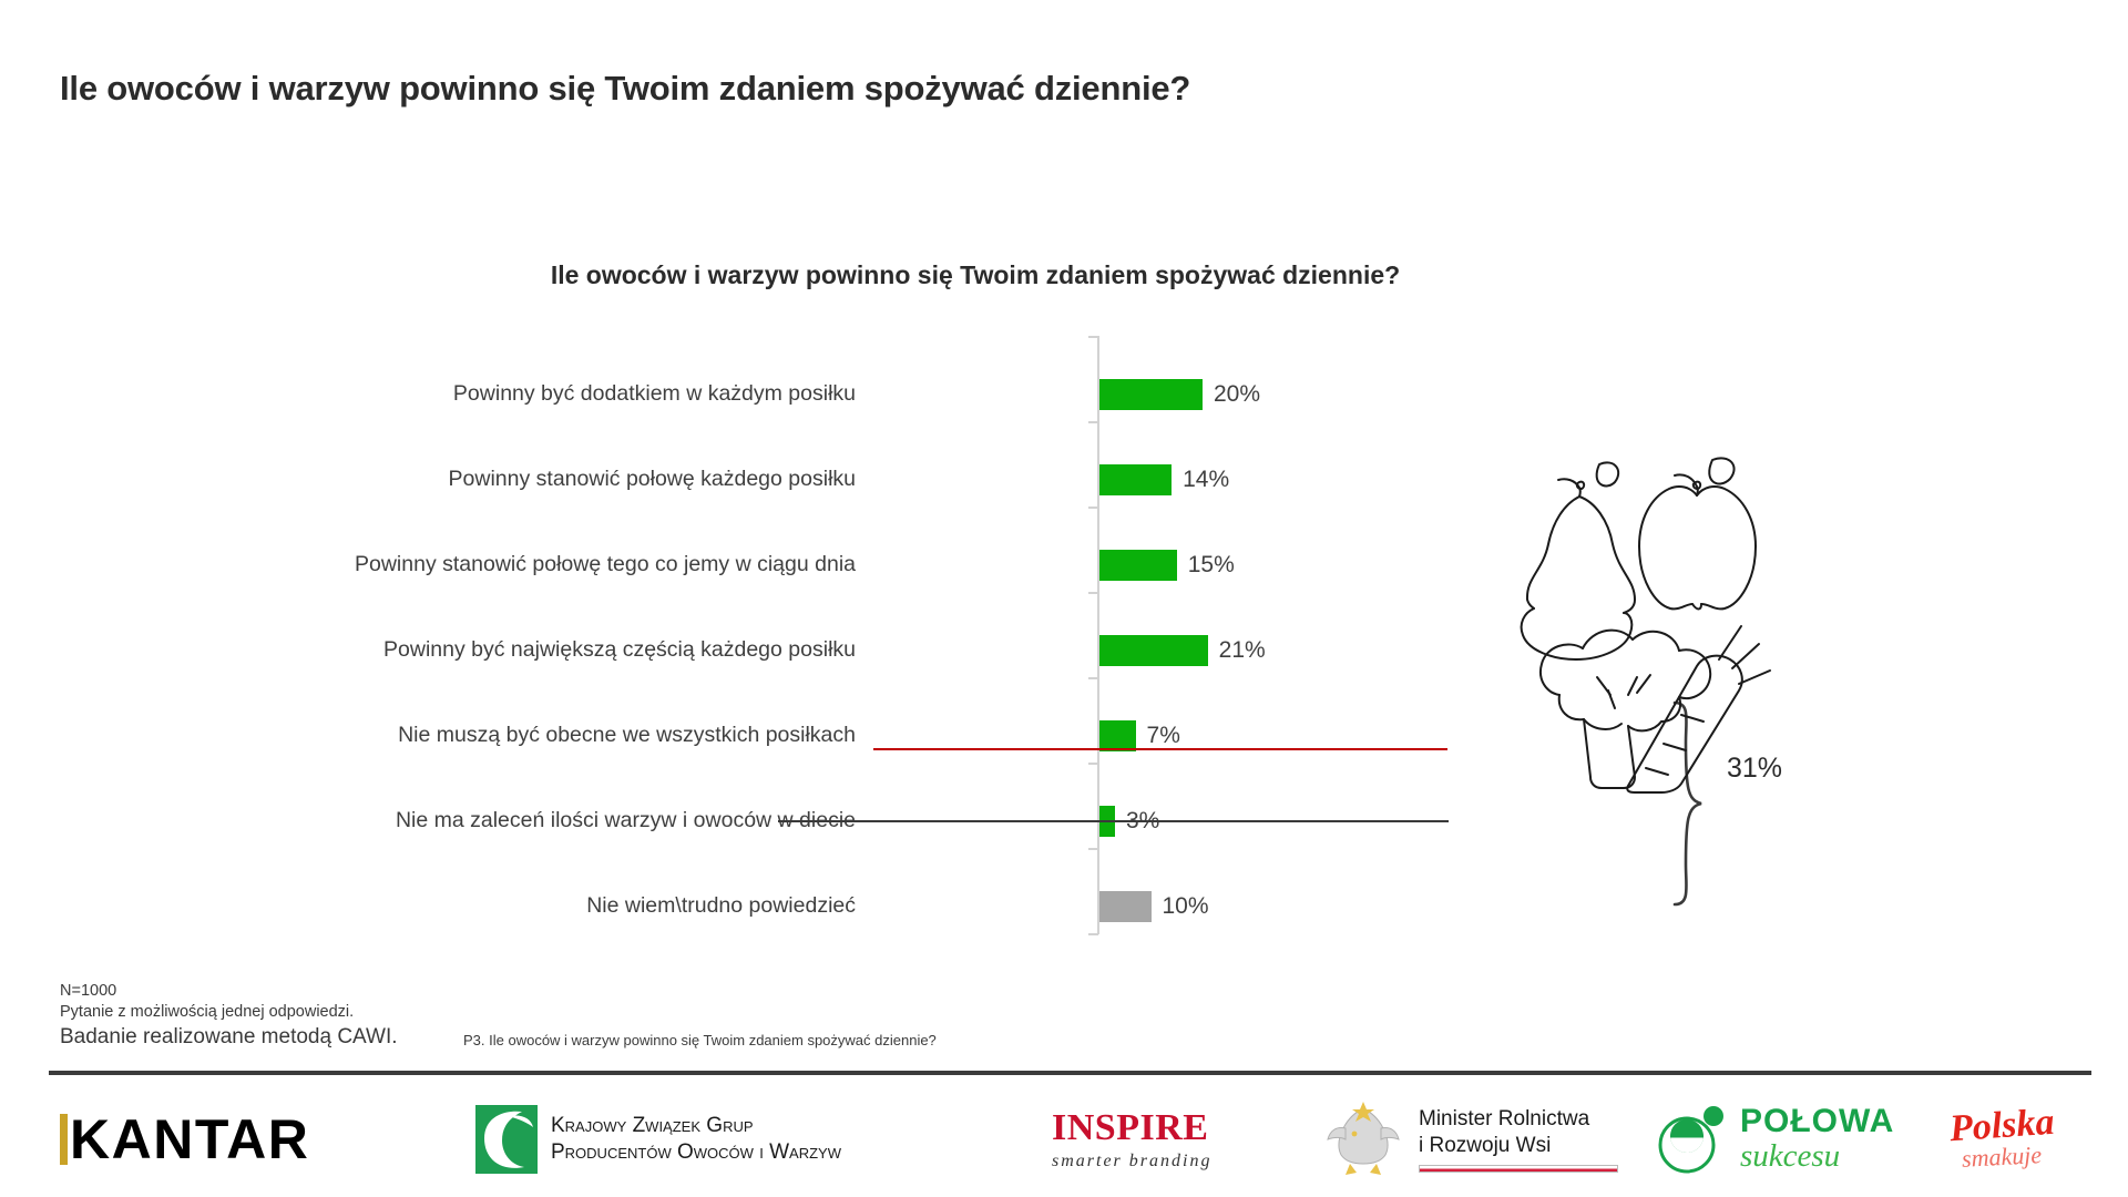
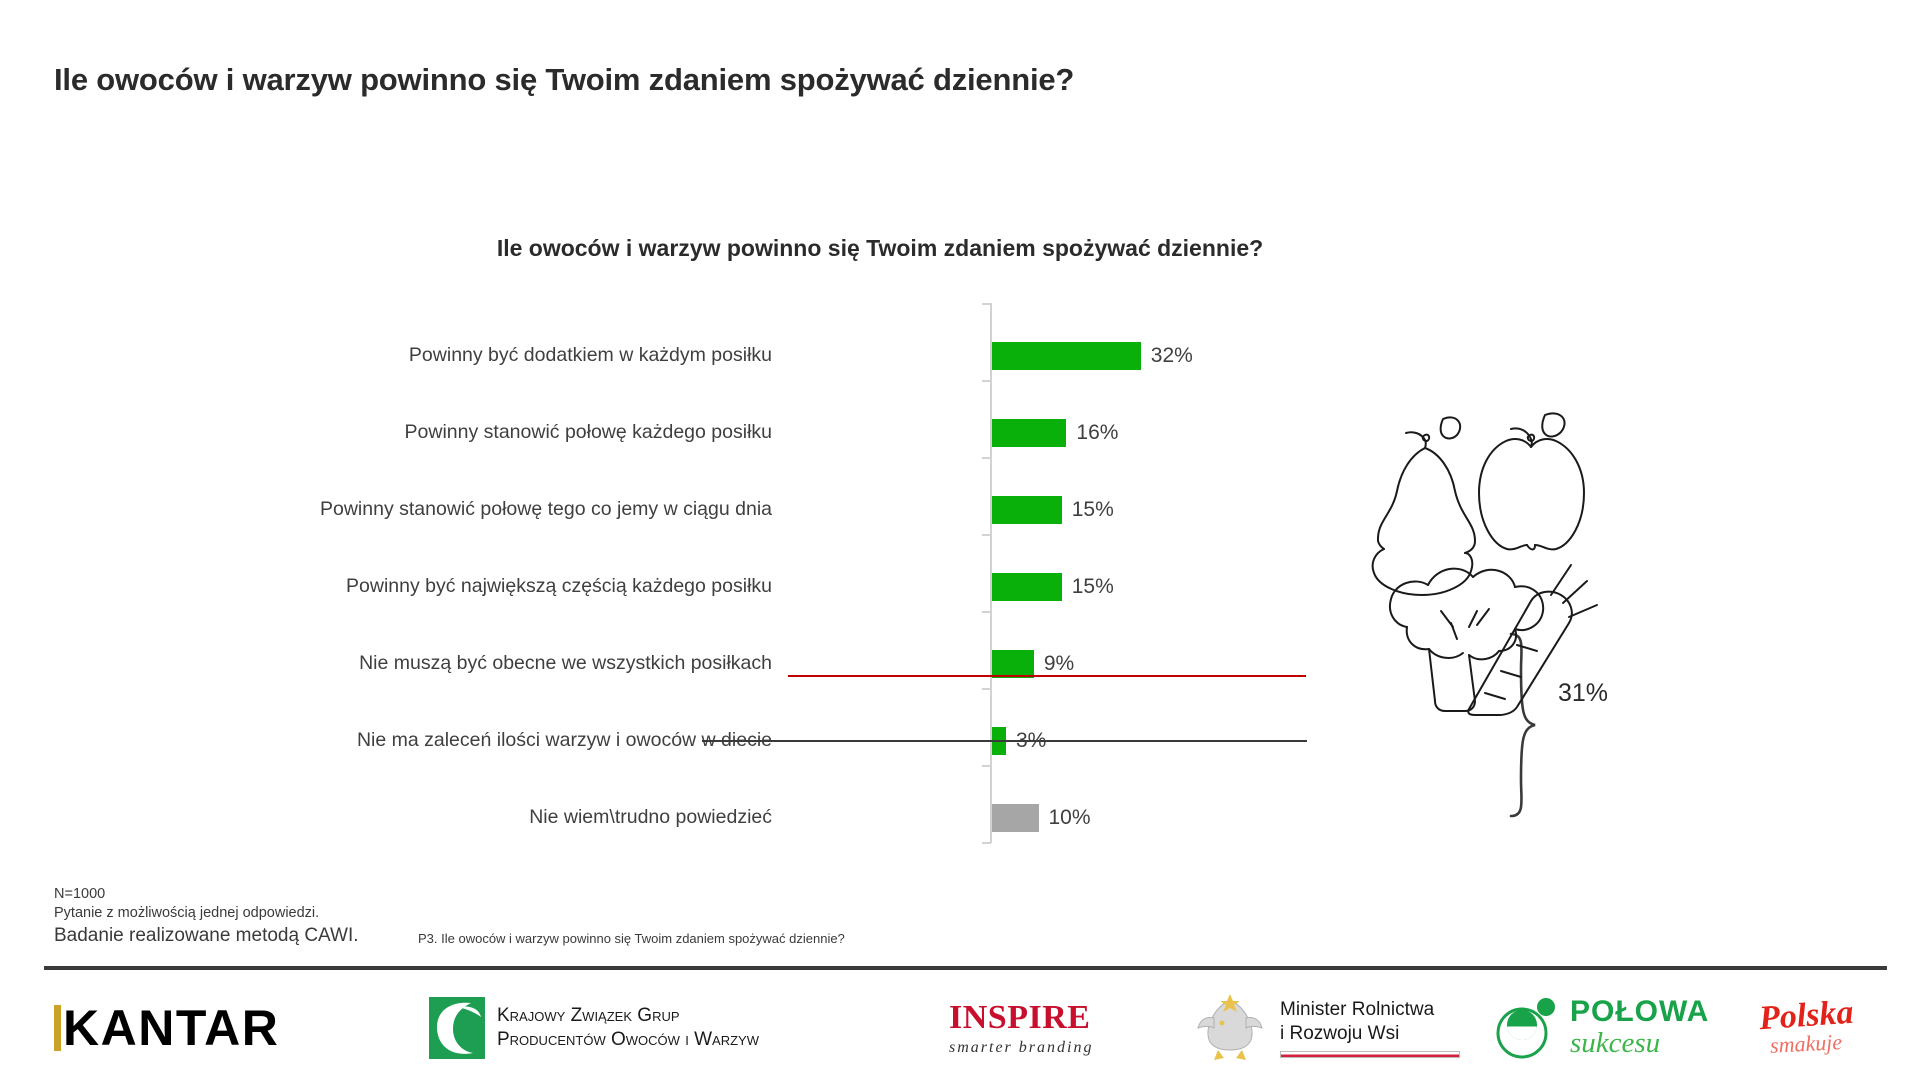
Powinny być dodatkiem w każdym posiłku: 20% -> 32%
Powinny stanowić połowę każdego posiłku: 14% -> 16%
Powinny być największą częścią każdego posiłku: 21% -> 15%
Nie muszą być obecne we wszystkich posiłkach: 7% -> 9%
